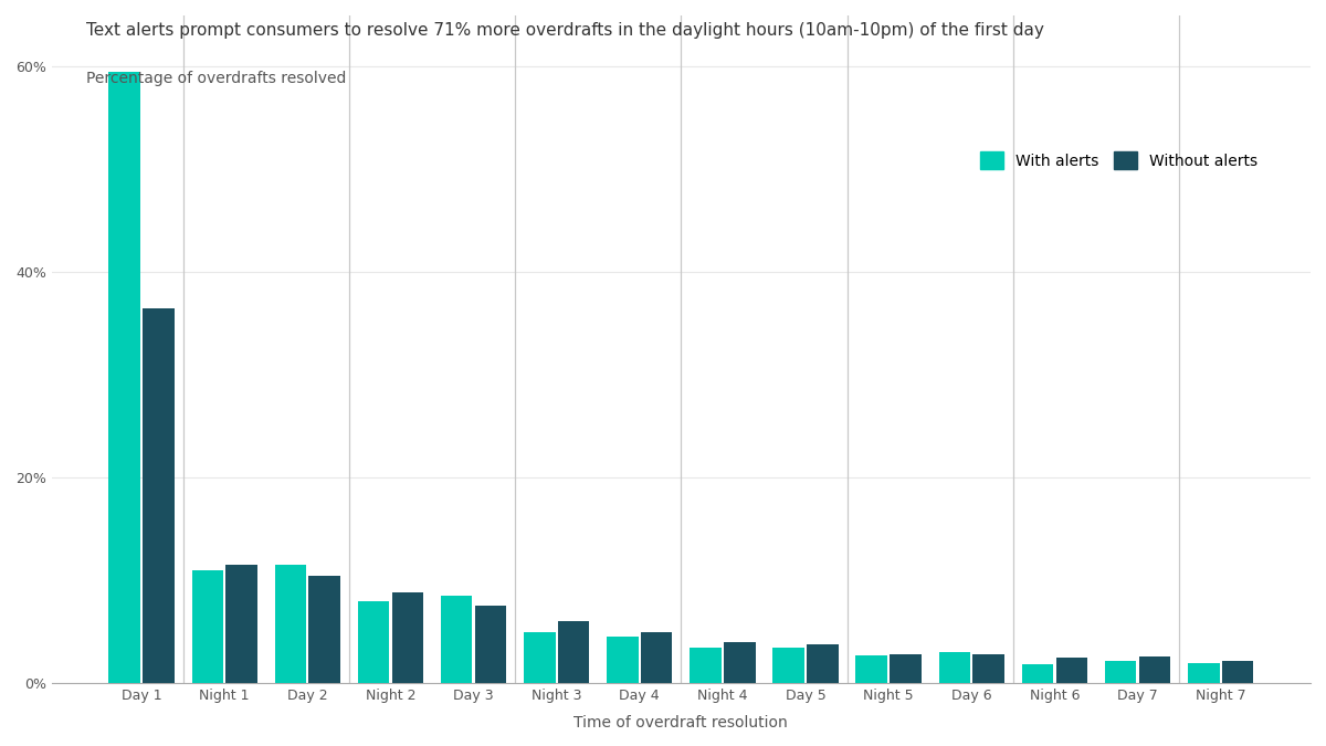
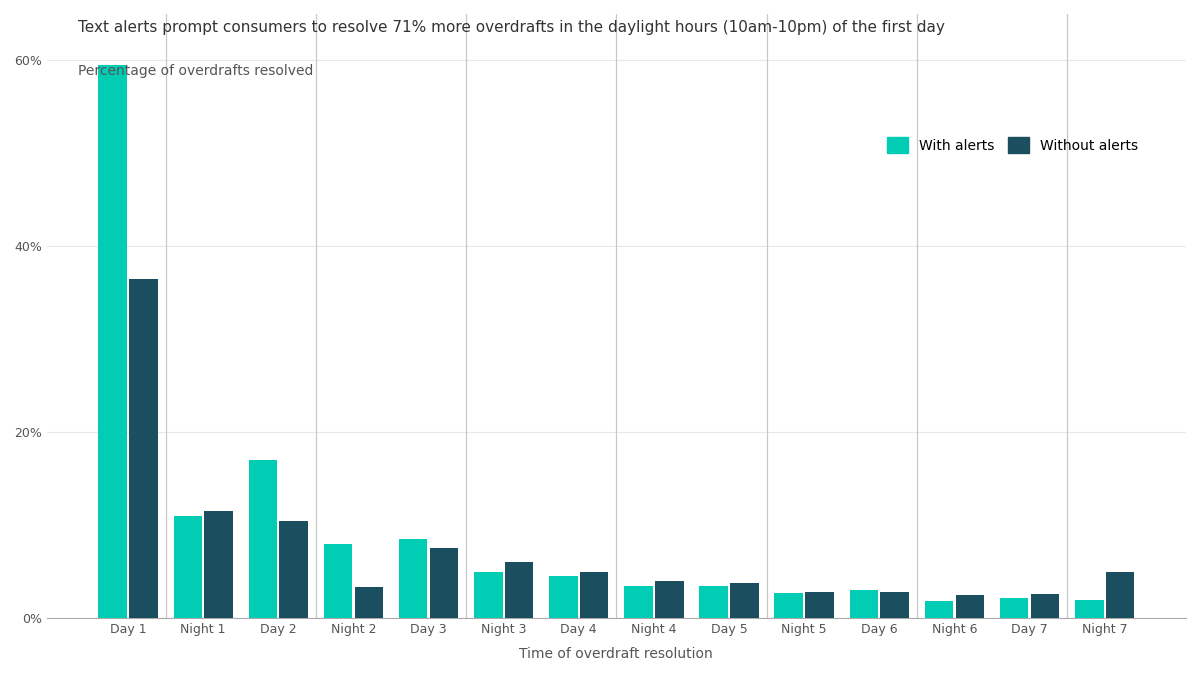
With alerts/Day 2: 11.5% -> 17.0%
Without alerts/Night 2: 8.8% -> 3.4%
Without alerts/Night 7: 2.2% -> 5.0%
